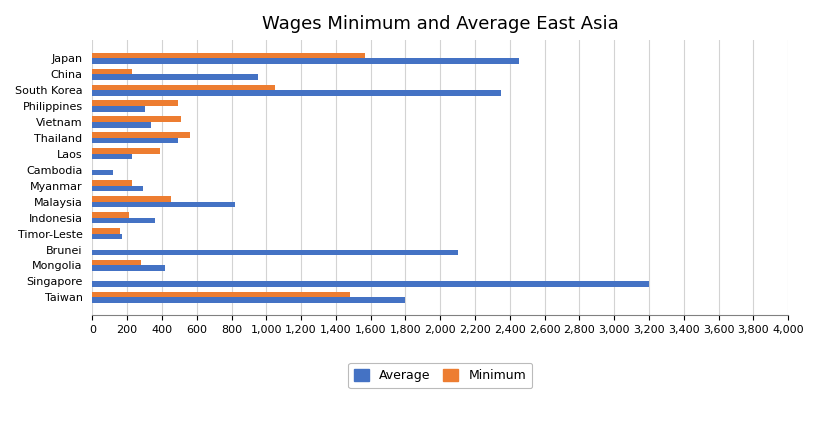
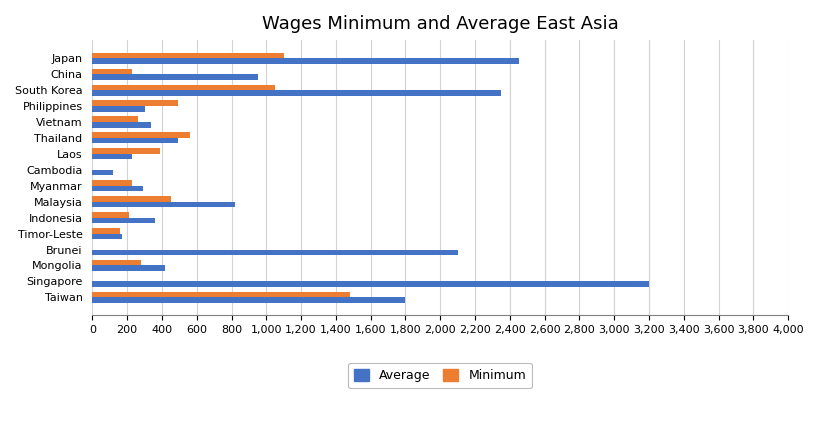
Minimum/Japan: 1,570 -> 1,100
Minimum/Vietnam: 510 -> 260
